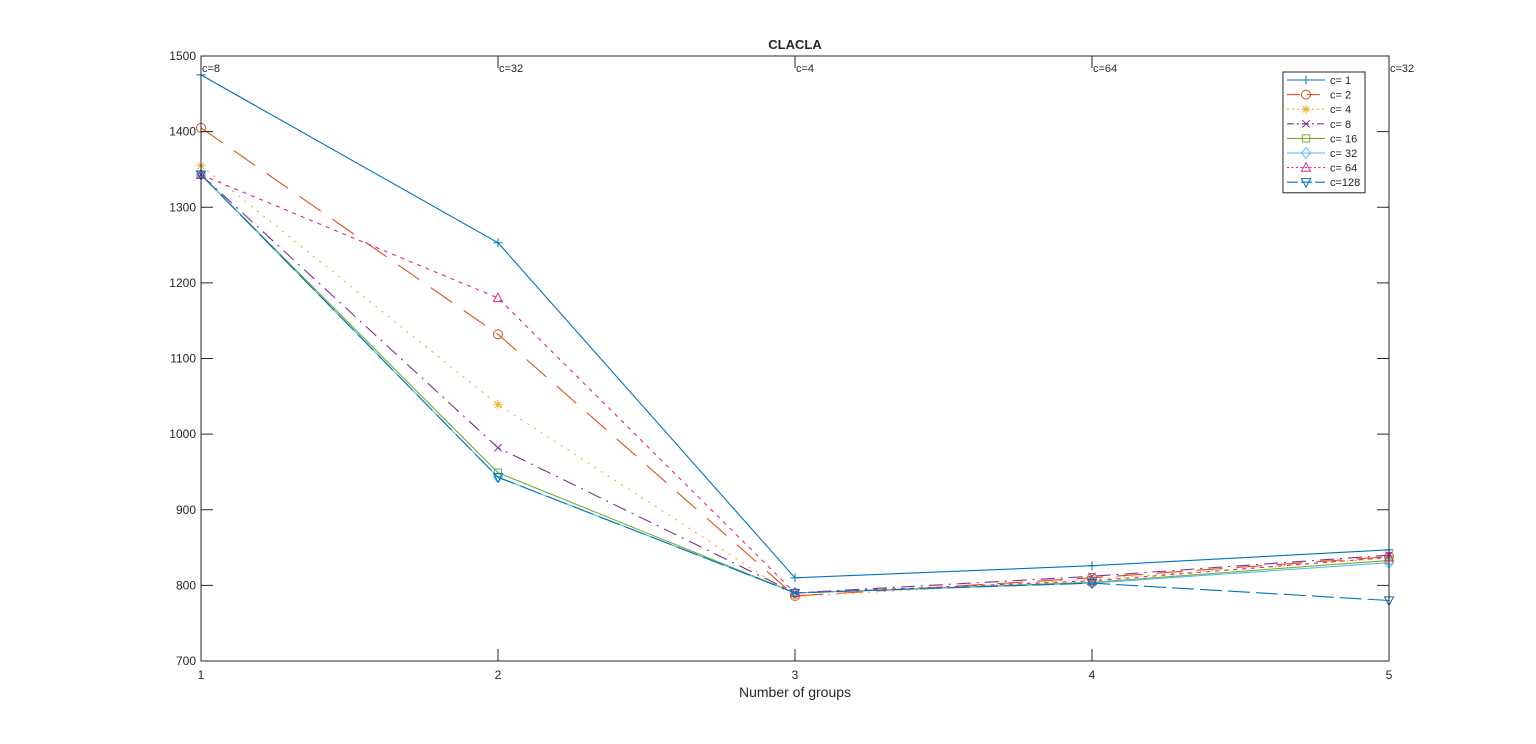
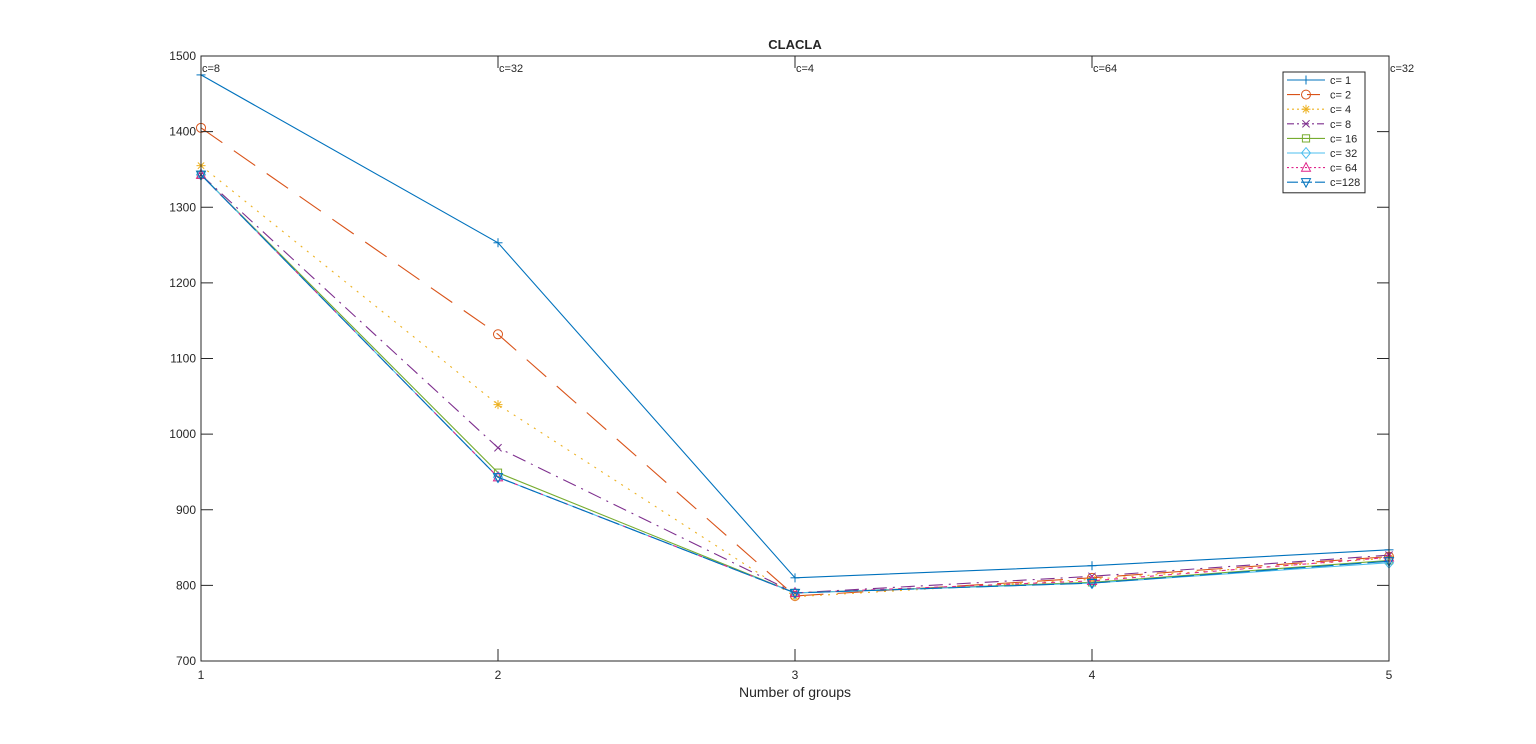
c= 64/2: 1180 -> 940
c=128/5: 780 -> 830
